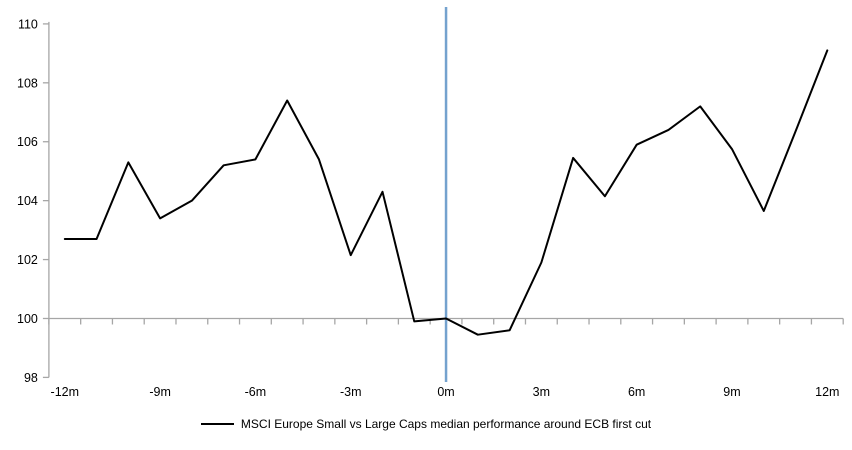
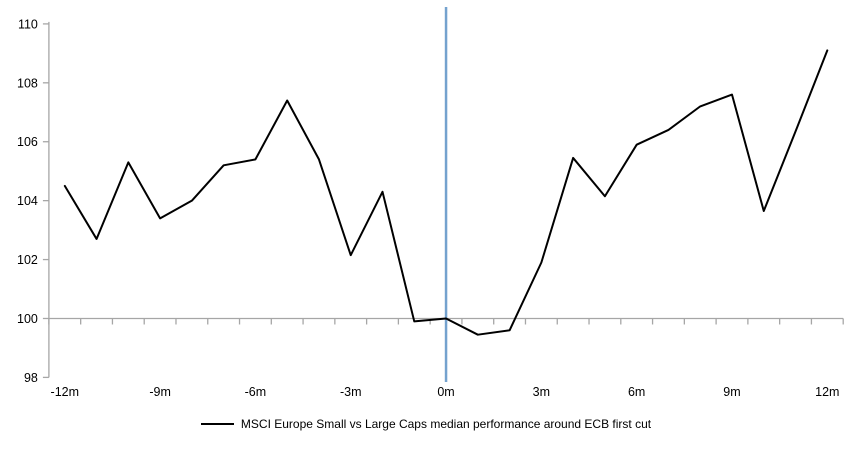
-12m: 102.7 -> 104.5
9m: 105.8 -> 107.6
